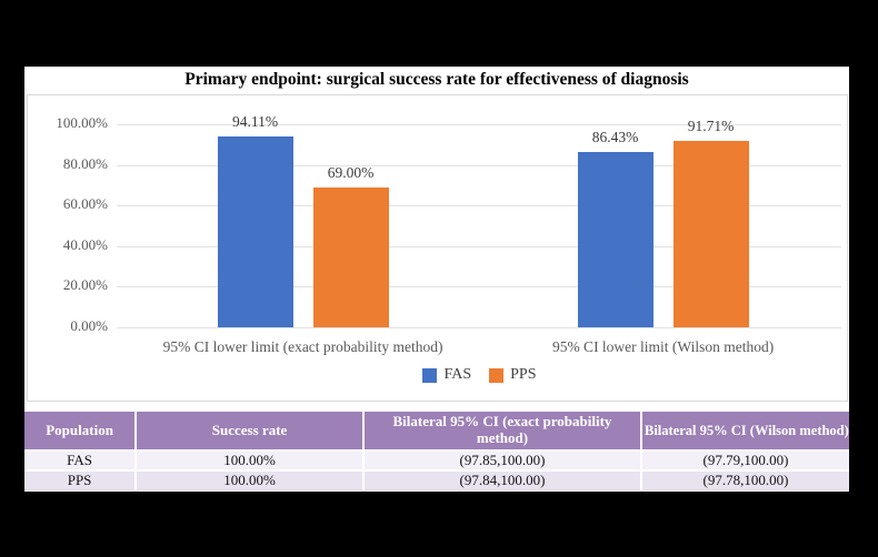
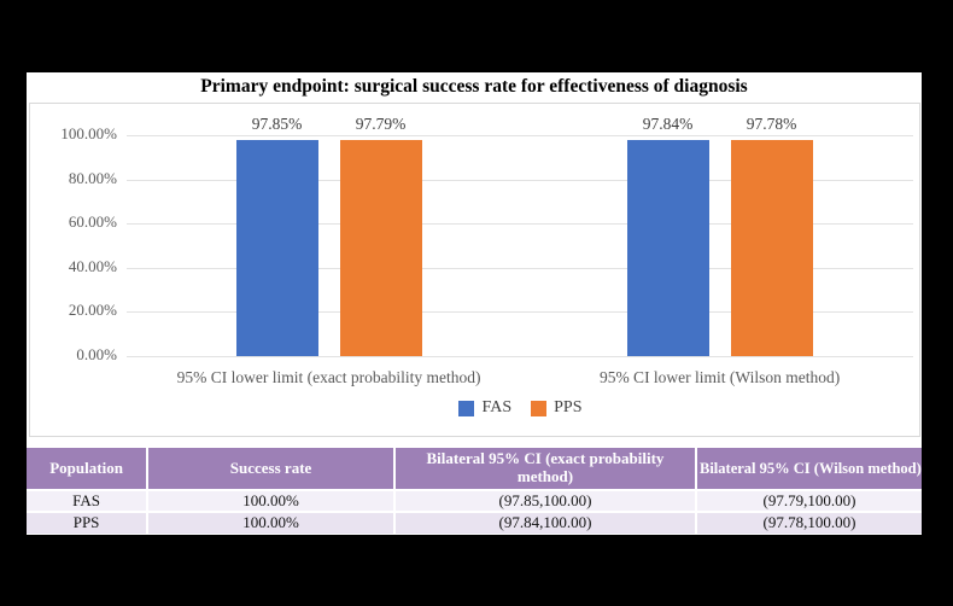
FAS/95% CI lower limit (exact probability method): 94.11% -> 97.85%
PPS/95% CI lower limit (exact probability method): 69.00% -> 97.79%
FAS/95% CI lower limit (Wilson method): 86.43% -> 97.84%
PPS/95% CI lower limit (Wilson method): 91.71% -> 97.78%
